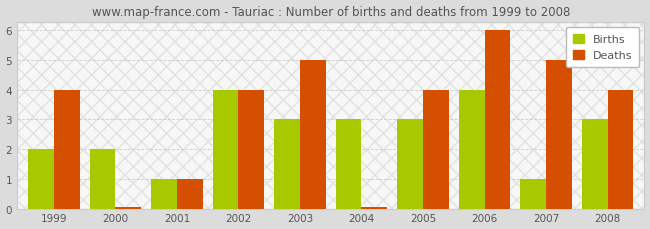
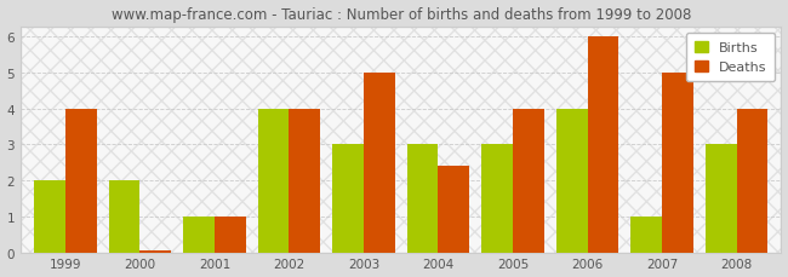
Deaths/2004: 0.05 -> 2.40
